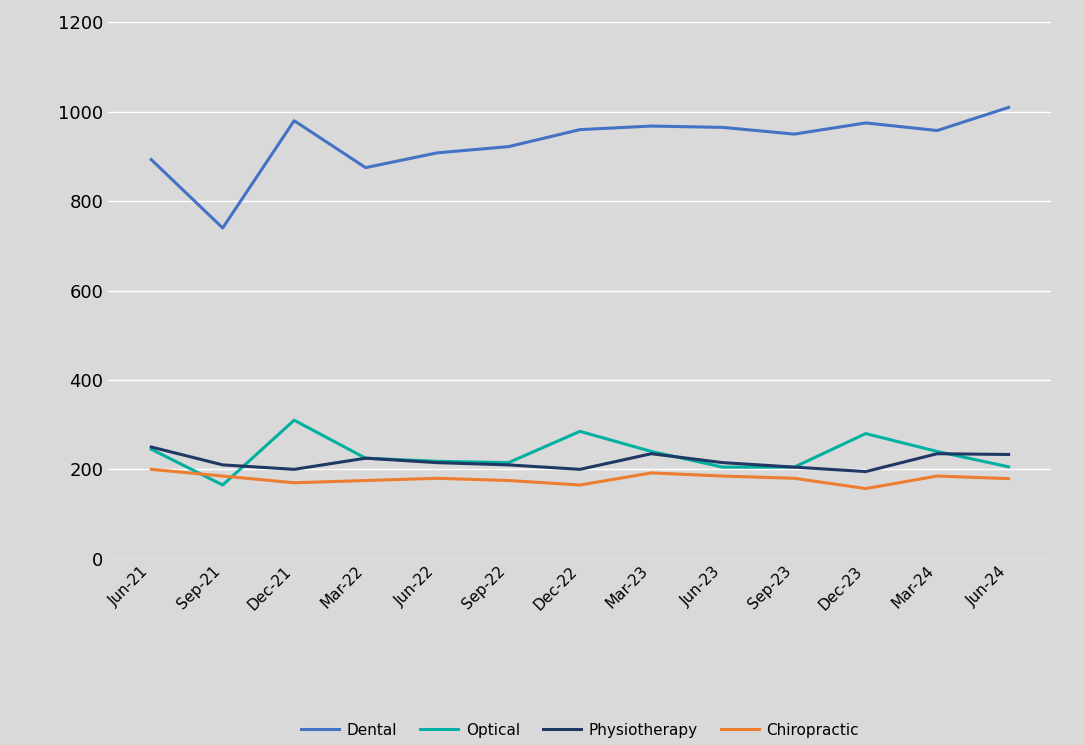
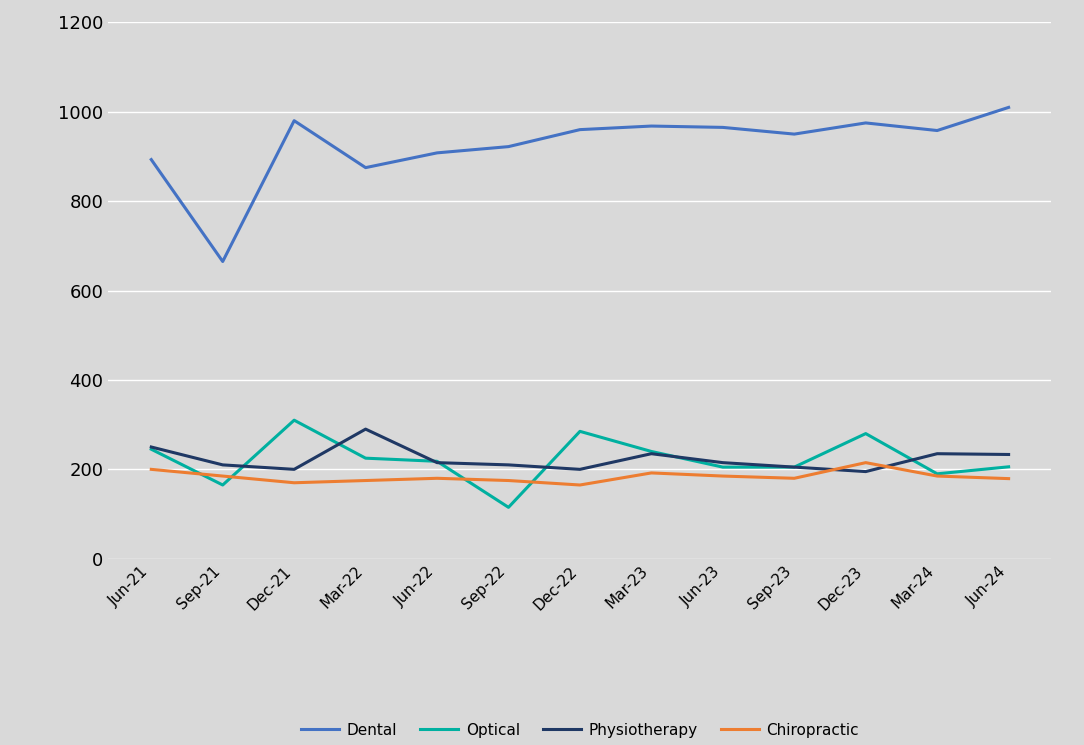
Dental/Sep-21: 740 -> 665
Physiotherapy/Mar-22: 225 -> 290
Optical/Sep-22: 215 -> 115
Chiropractic/Dec-23: 157 -> 215
Optical/Mar-24: 240 -> 190
